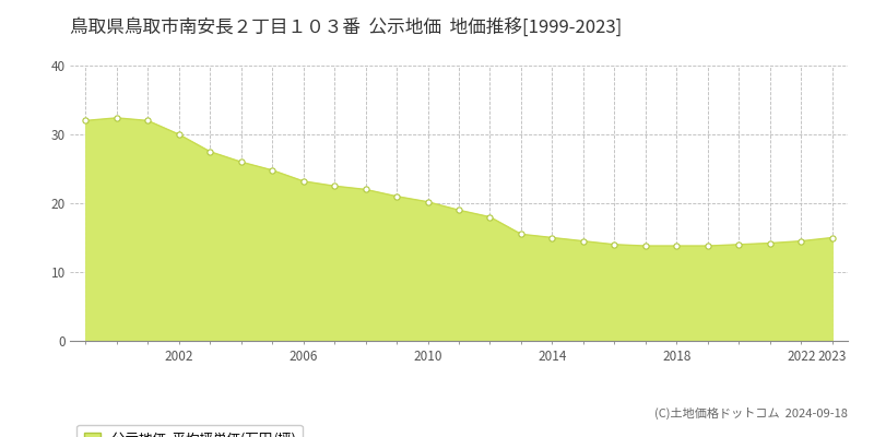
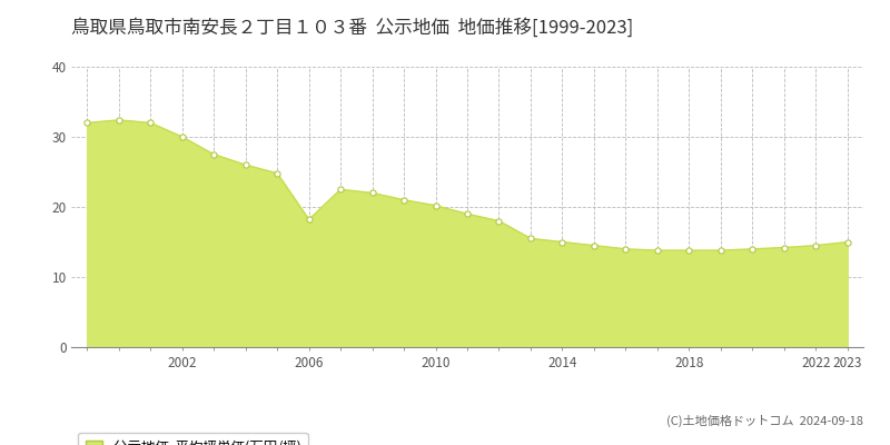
2006: 23.2 -> 18.2
